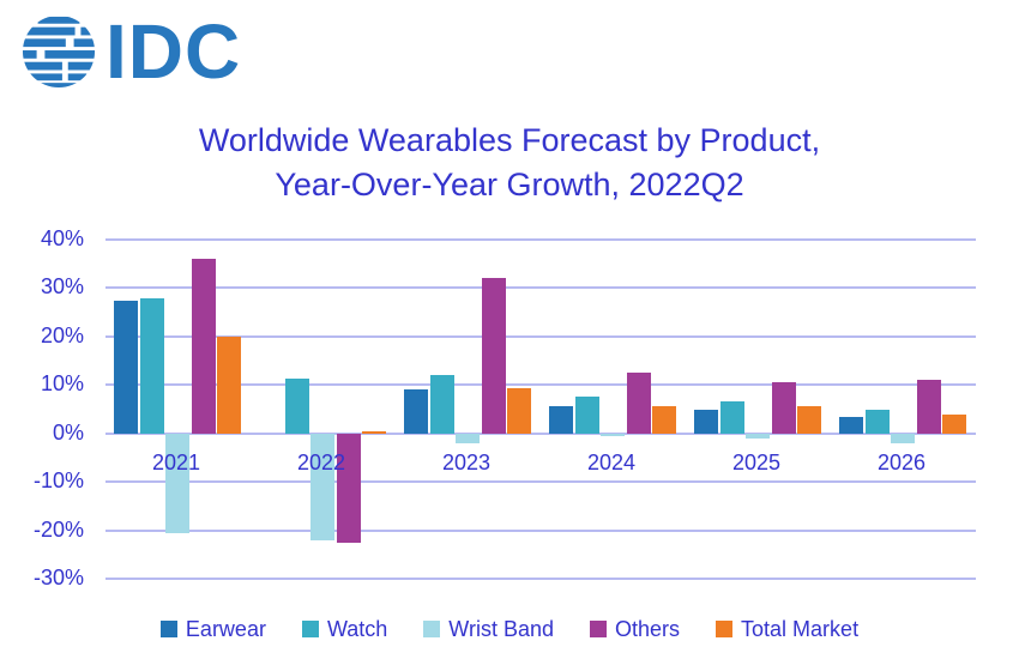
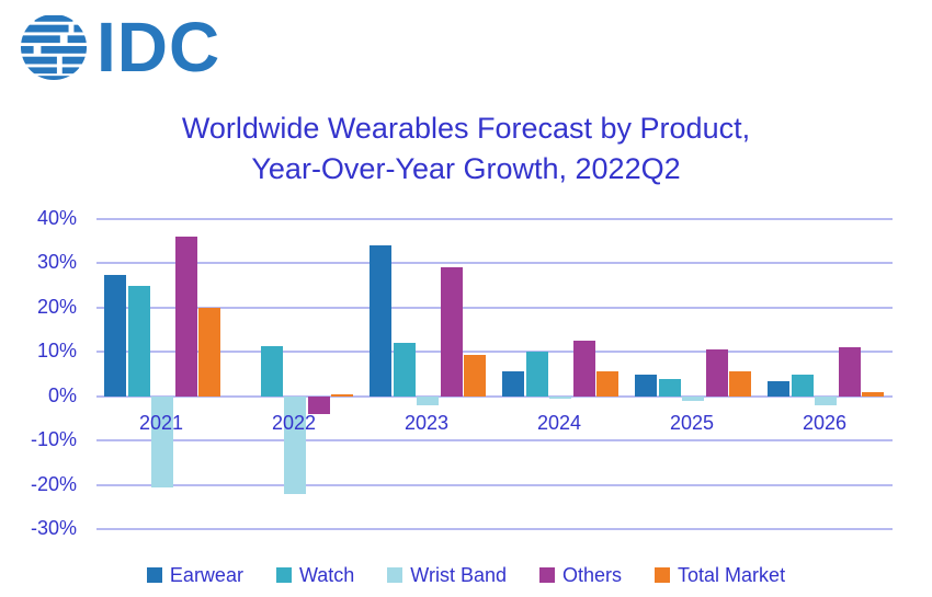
Watch/2021: 28% -> 25%
Others/2022: -22% -> -4%
Earwear/2023: 9% -> 34%
Others/2023: 32% -> 29%
Watch/2024: 8% -> 10%
Watch/2025: 6% -> 4%
Total Market/2026: 4% -> 1%
